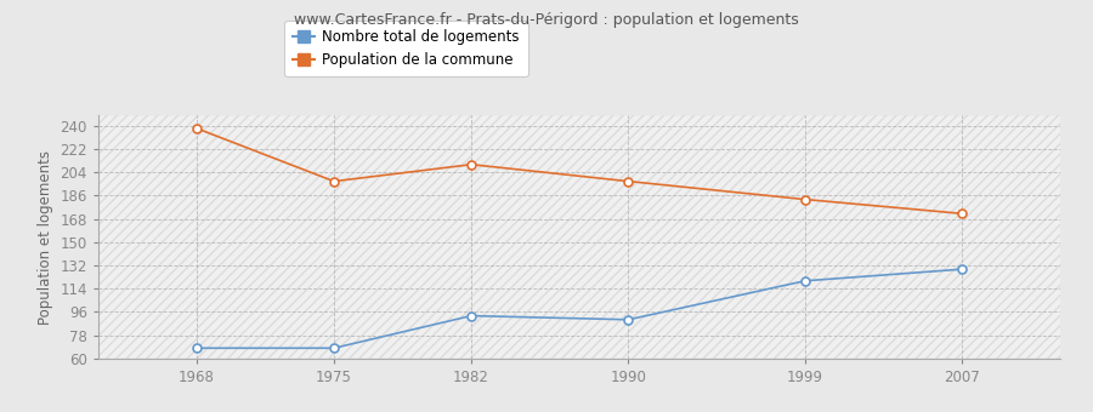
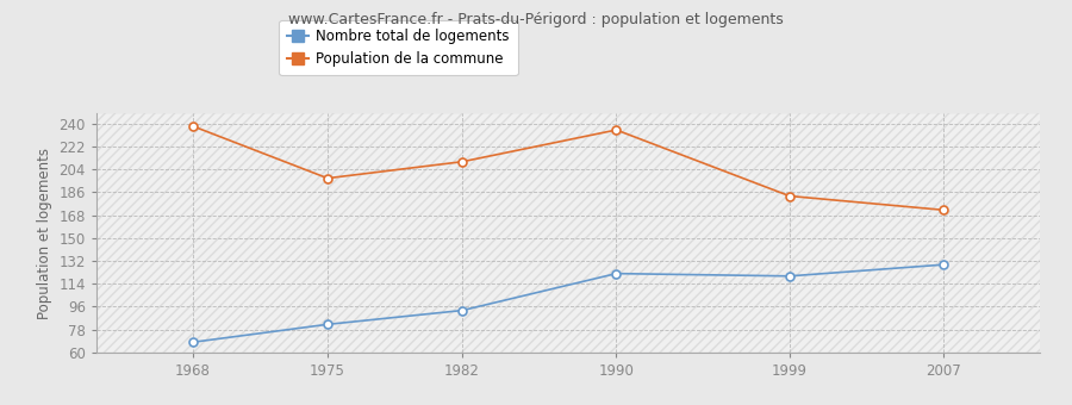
Nombre total de logements/1975: 68 -> 82
Nombre total de logements/1990: 90 -> 122
Population de la commune/1990: 197 -> 235
